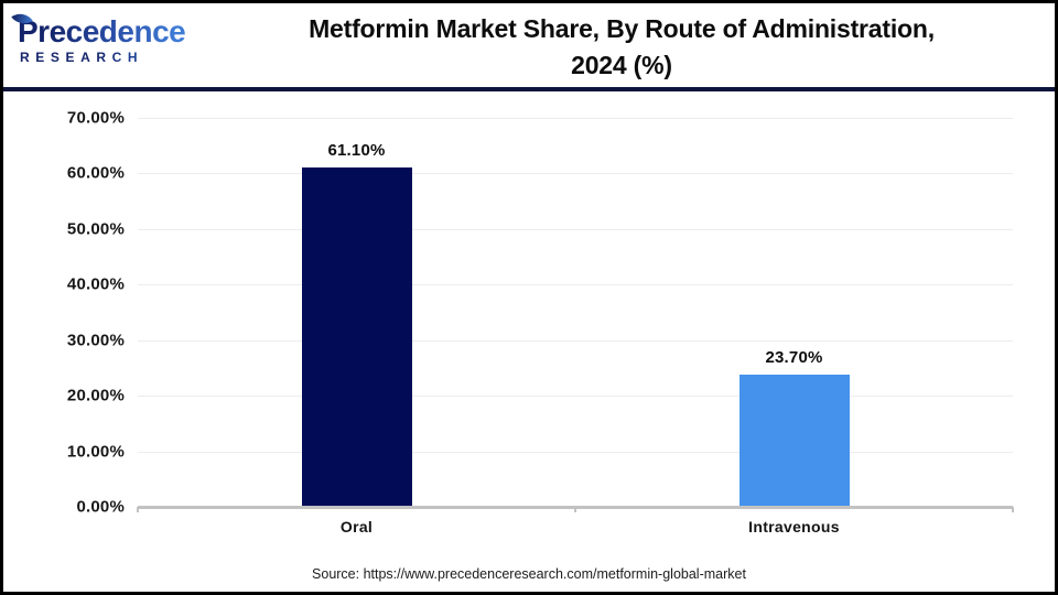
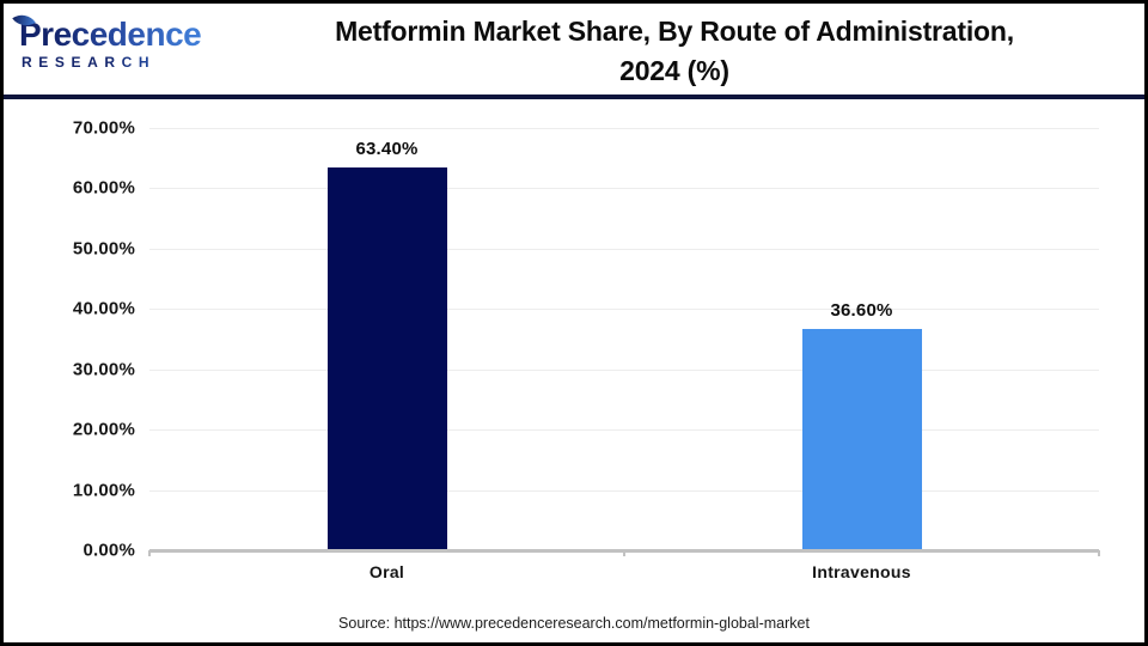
Oral: 61.10% -> 63.40%
Intravenous: 23.70% -> 36.60%
